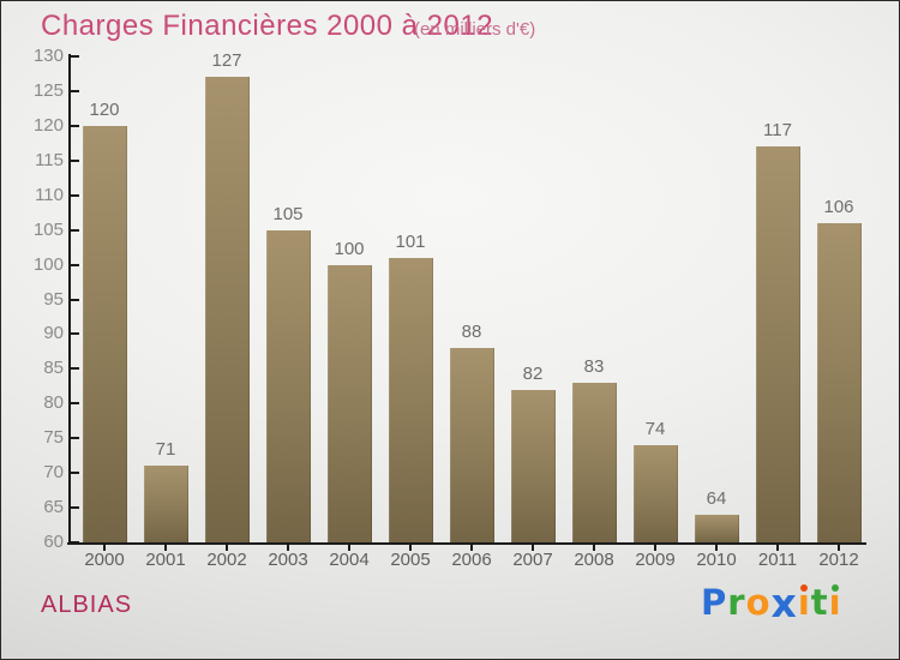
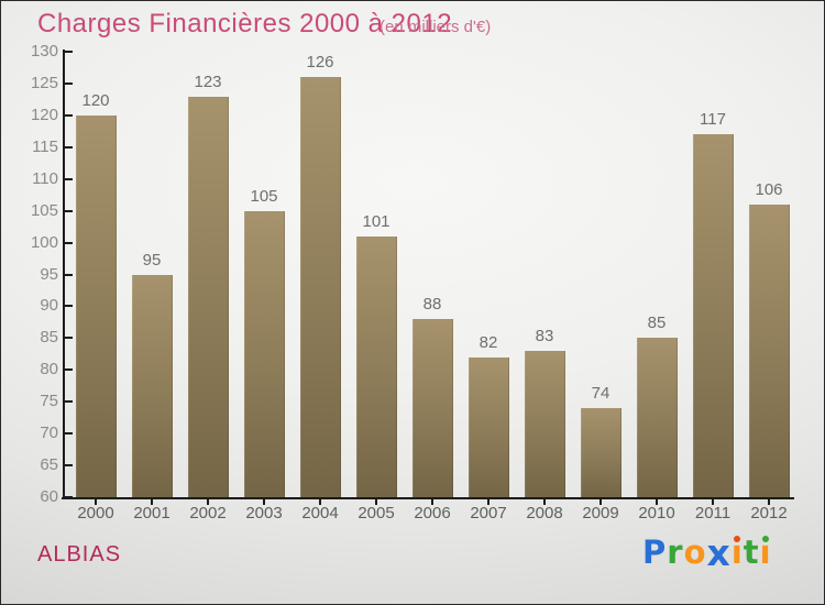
2001: 71 -> 95
2002: 127 -> 123
2004: 100 -> 126
2010: 64 -> 85
